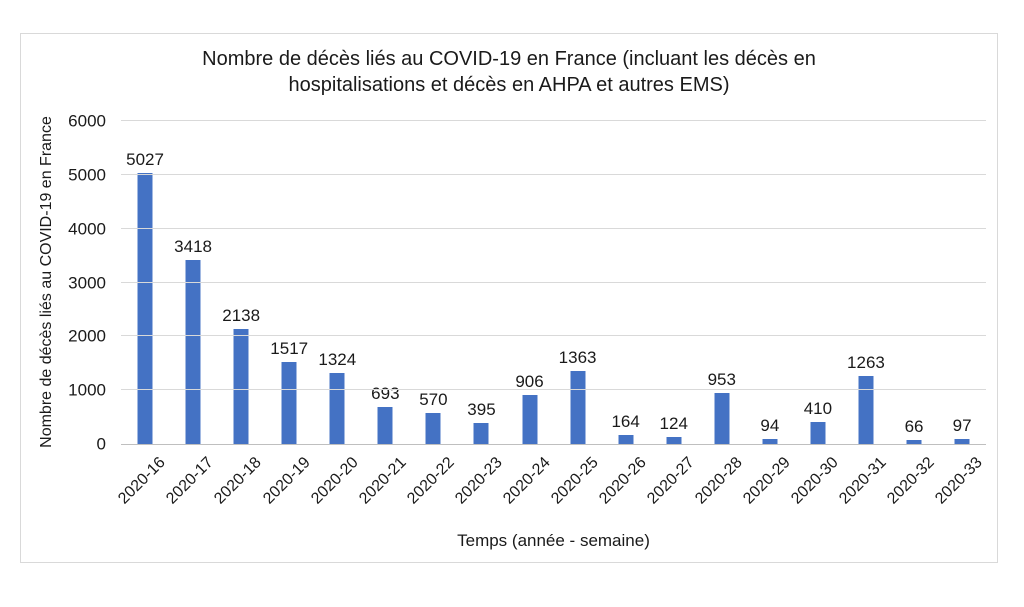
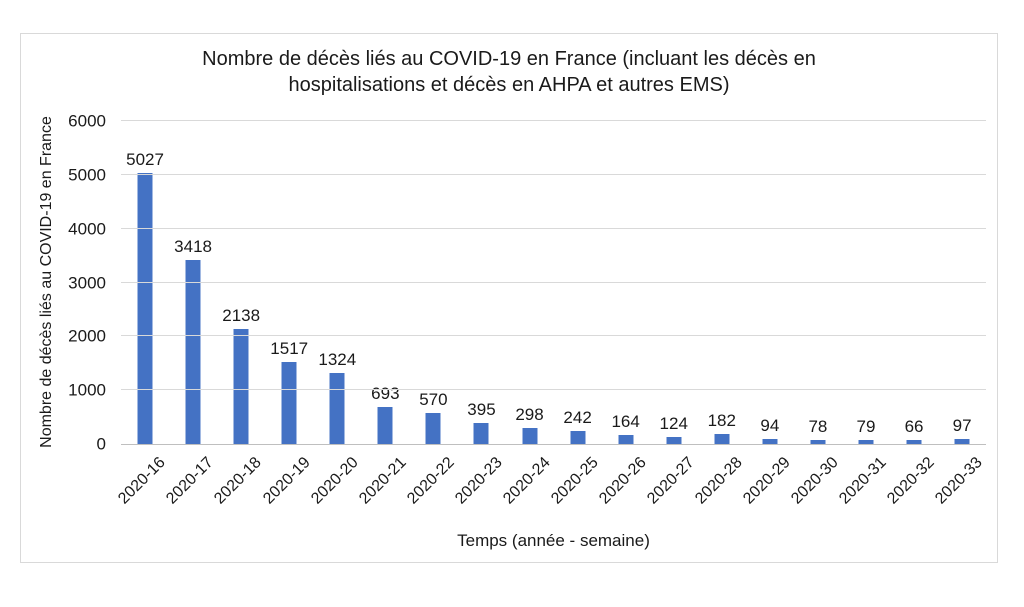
2020-24: 906 -> 298
2020-25: 1363 -> 242
2020-28: 953 -> 182
2020-30: 410 -> 78
2020-31: 1263 -> 79
